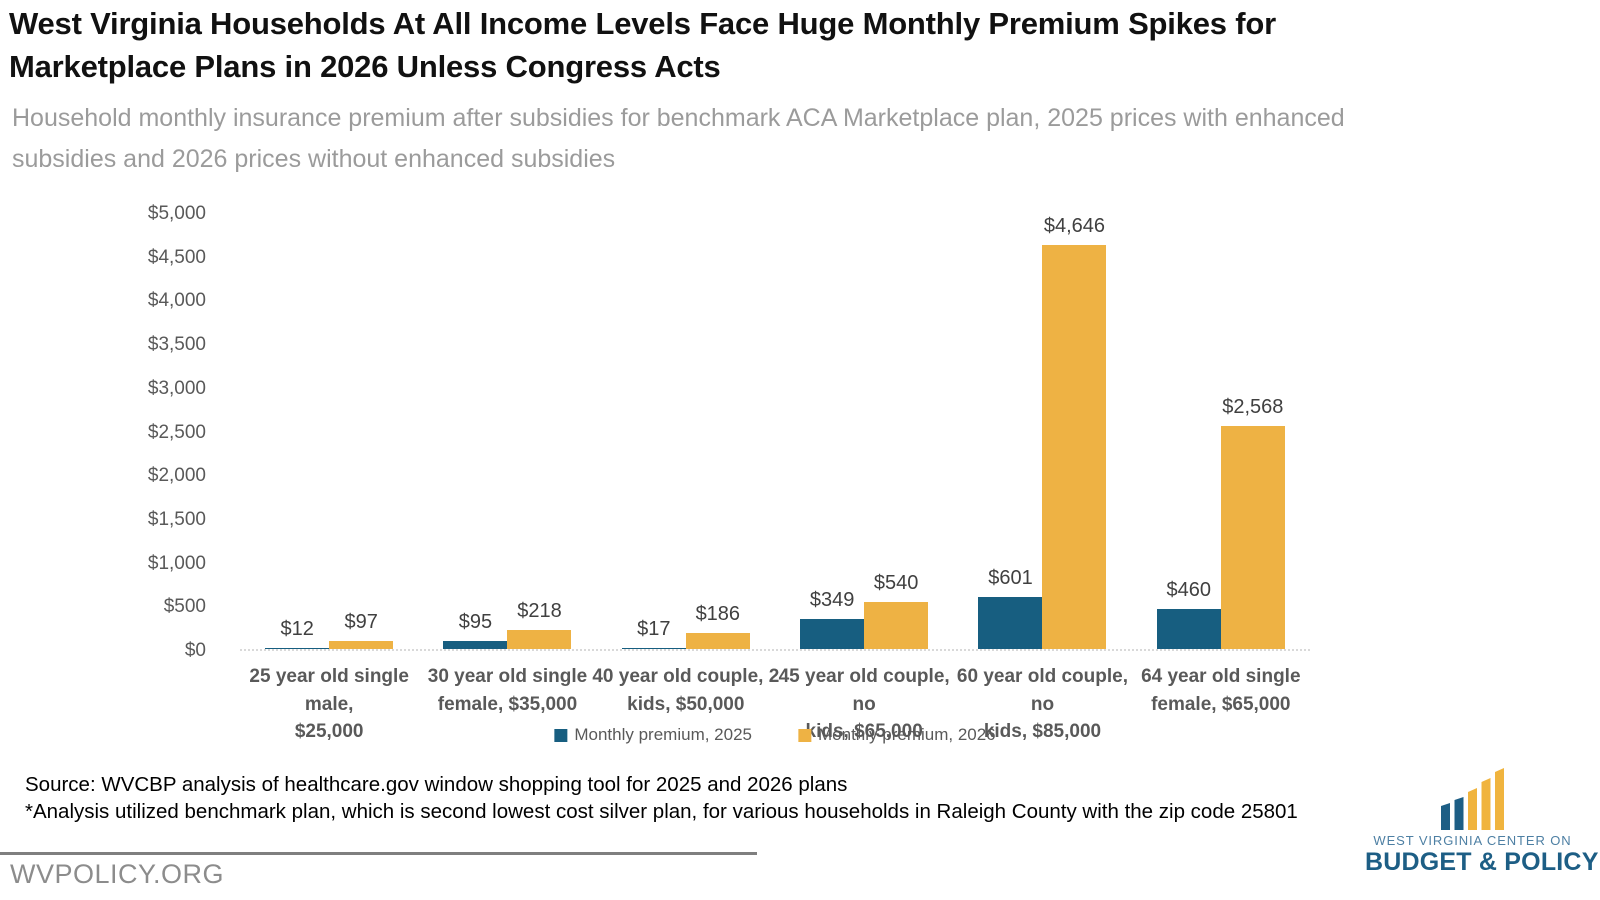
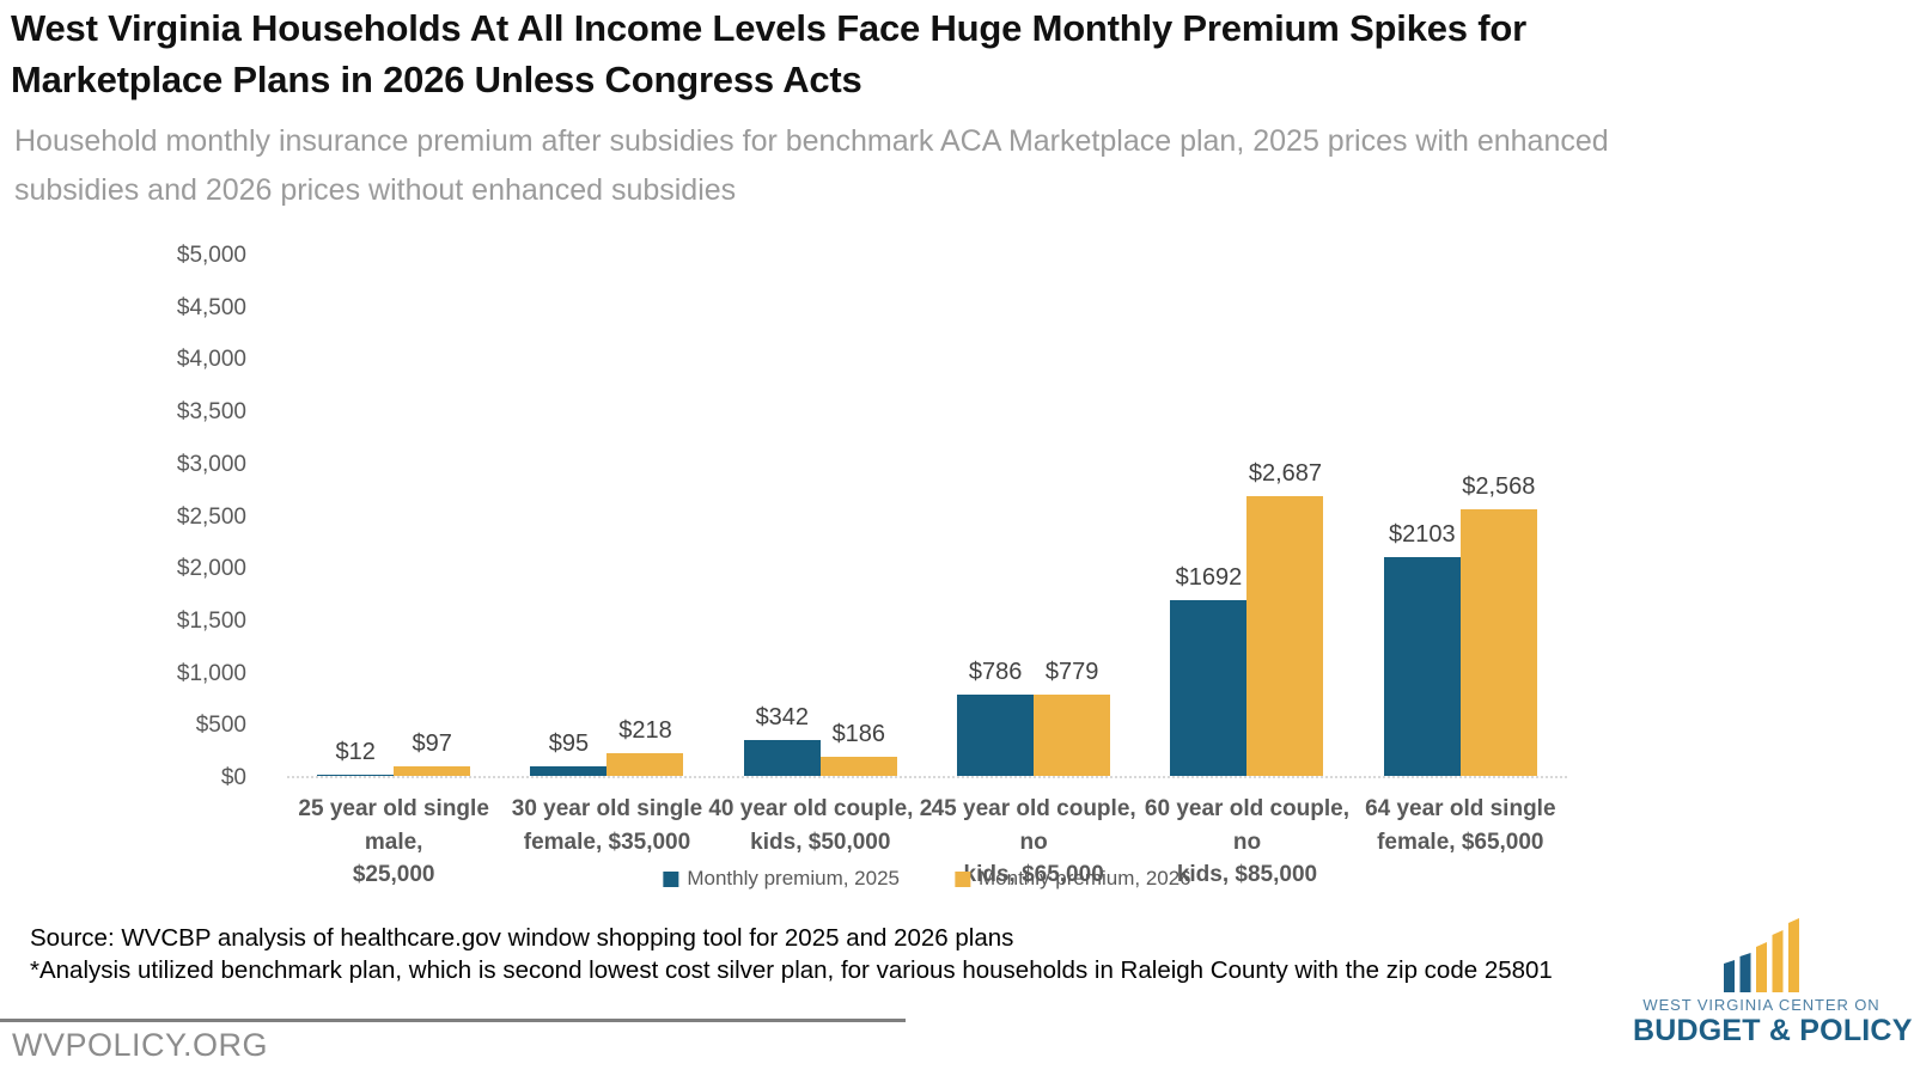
Monthly premium, 2025/40 year old couple, 2 kids, $50,000: $17 -> $342
Monthly premium, 2025/45 year old couple, no kids, $65,000: $349 -> $786
Monthly premium, 2026/45 year old couple, no kids, $65,000: $540 -> $779
Monthly premium, 2025/60 year old couple, no kids, $85,000: $601 -> $1692
Monthly premium, 2026/60 year old couple, no kids, $85,000: $4,646 -> $2,687
Monthly premium, 2025/64 year old single female, $65,000: $460 -> $2103
